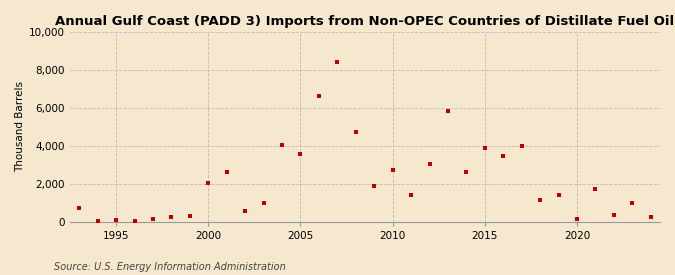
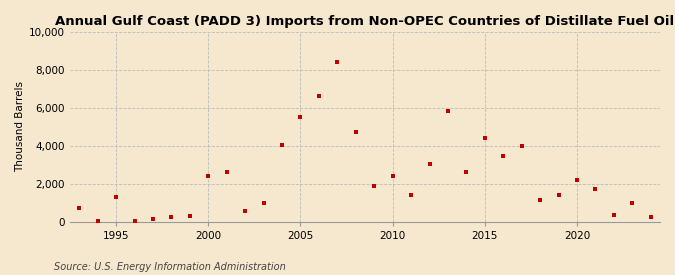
1995: 100 -> 1,300
2000: 2,000 -> 2,400
2005: 3,600 -> 5,500
2010: 2,700 -> 2,400
2015: 3,900 -> 4,400
2020: 200 -> 2,200
